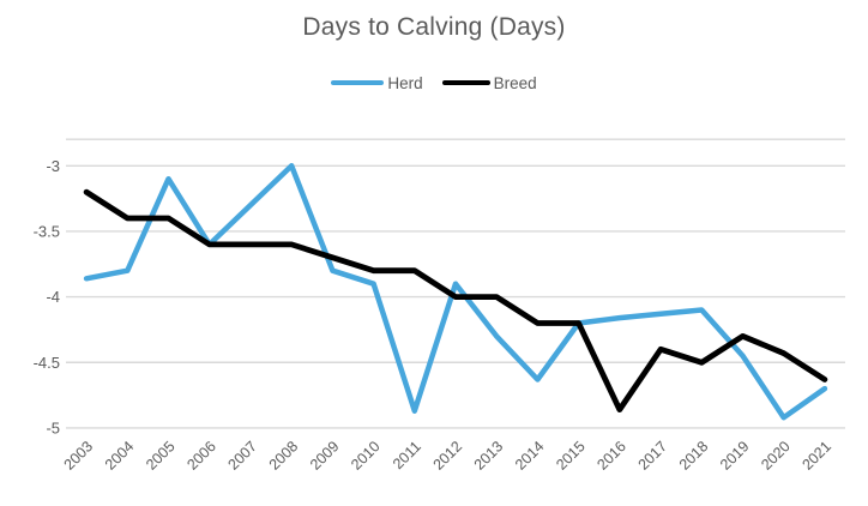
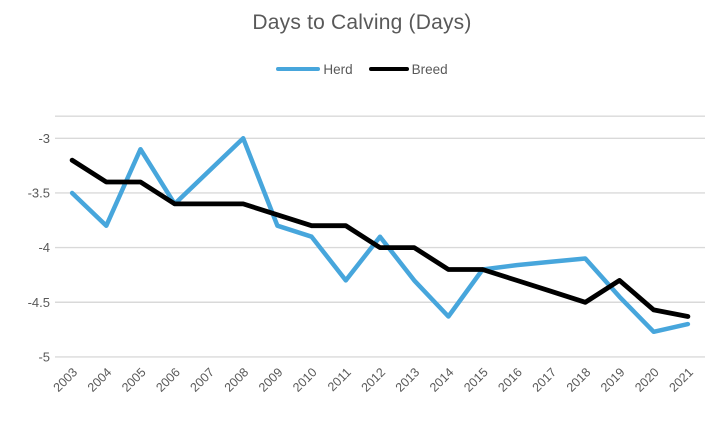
Herd/2003: -3.86 -> -3.50
Herd/2011: -4.87 -> -4.30
Breed/2016: -4.86 -> -4.30
Herd/2020: -4.92 -> -4.77
Breed/2020: -4.43 -> -4.57
